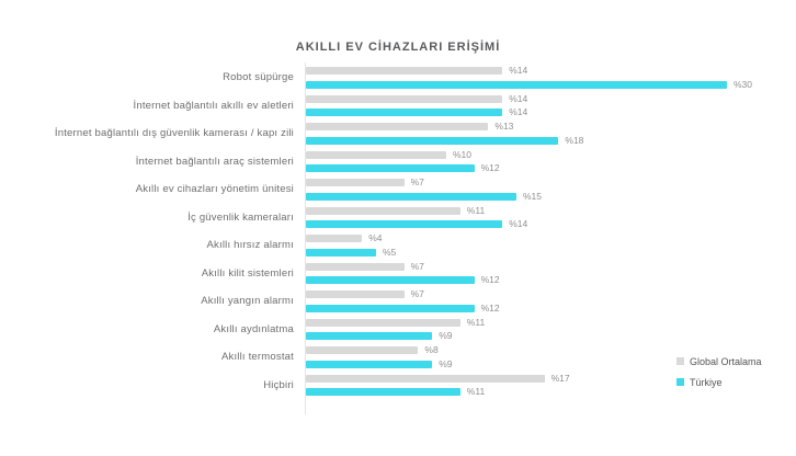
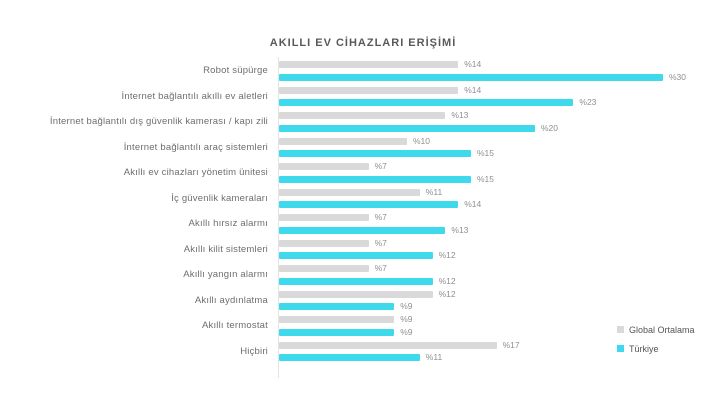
Türkiye/İnternet bağlantılı akıllı ev aletleri: 14 -> 23
Türkiye/İnternet bağlantılı dış güvenlik kamerası / kapı zili: 18 -> 20
Türkiye/İnternet bağlantılı araç sistemleri: 12 -> 15
Global Ortalama/Akıllı hırsız alarmı: 4 -> 7
Türkiye/Akıllı hırsız alarmı: 5 -> 13
Global Ortalama/Akıllı aydınlatma: 11 -> 12
Global Ortalama/Akıllı termostat: 8 -> 9
